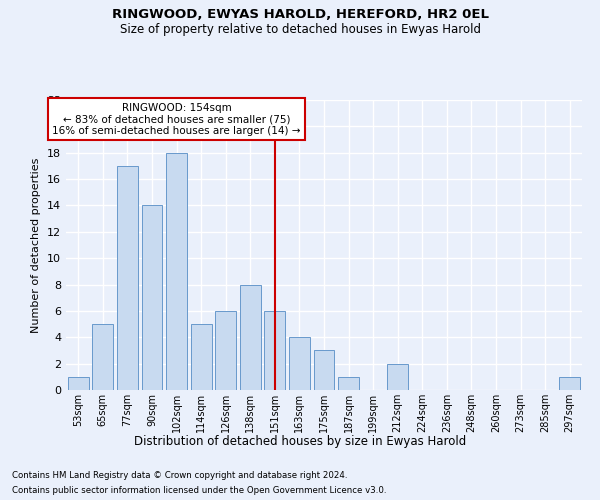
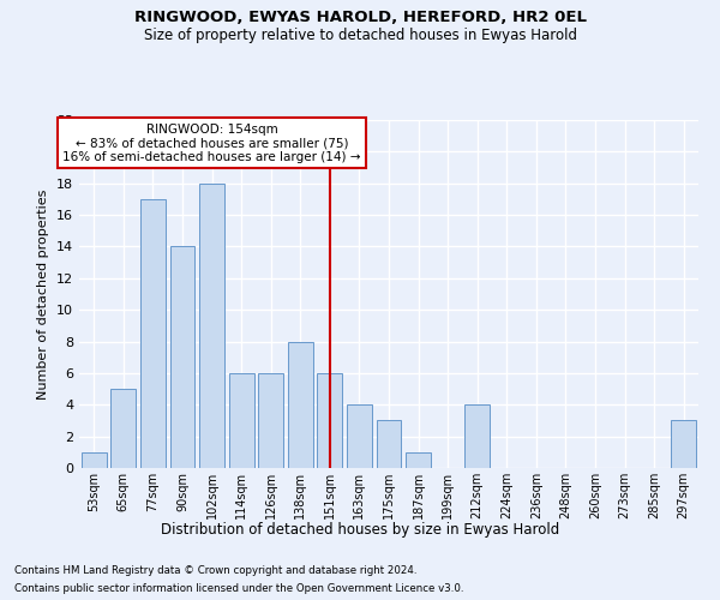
114sqm: 5 -> 6
212sqm: 2 -> 4
297sqm: 1 -> 3
